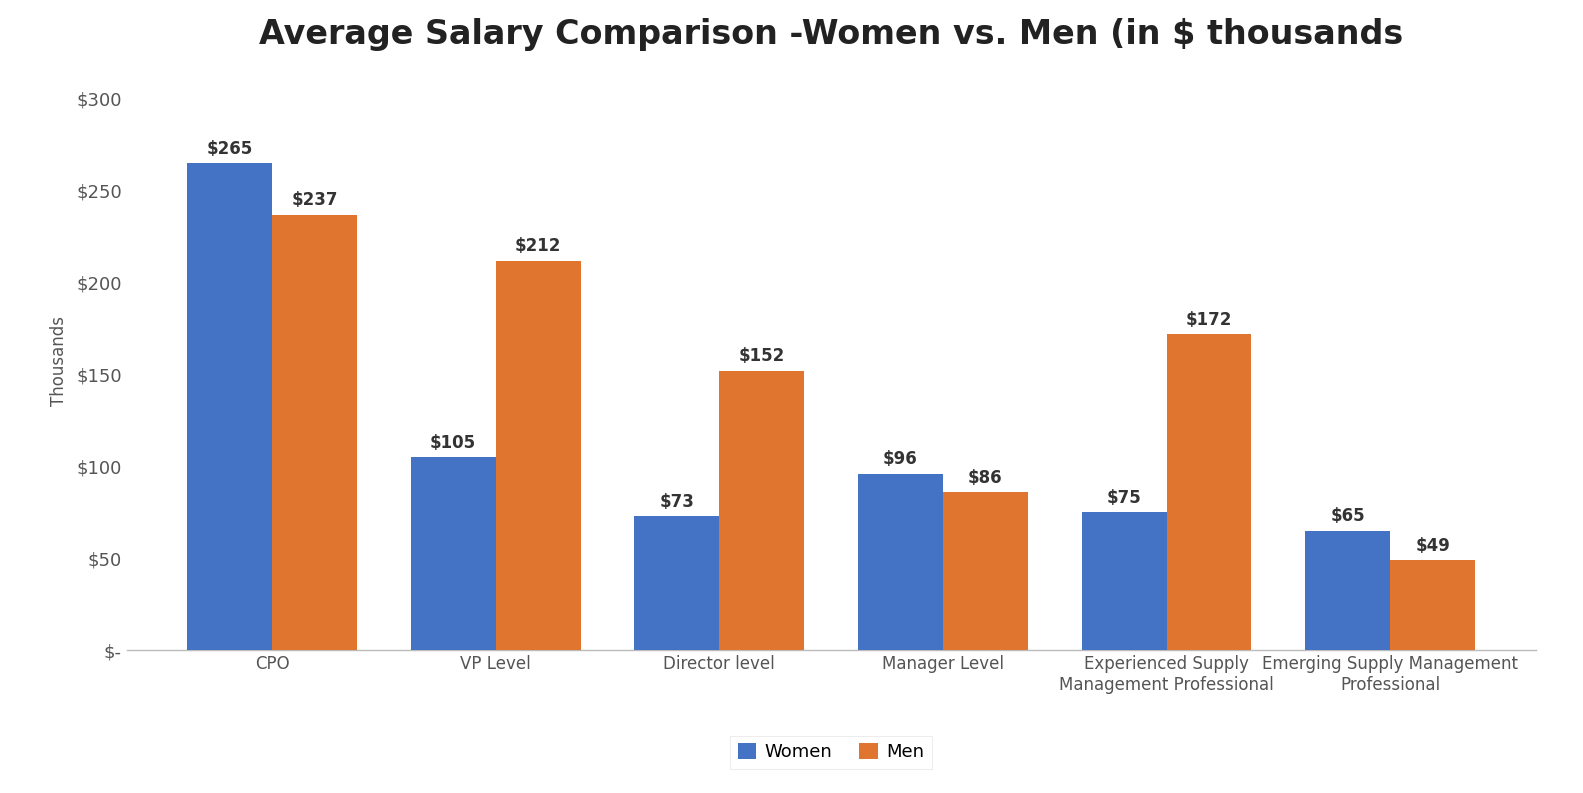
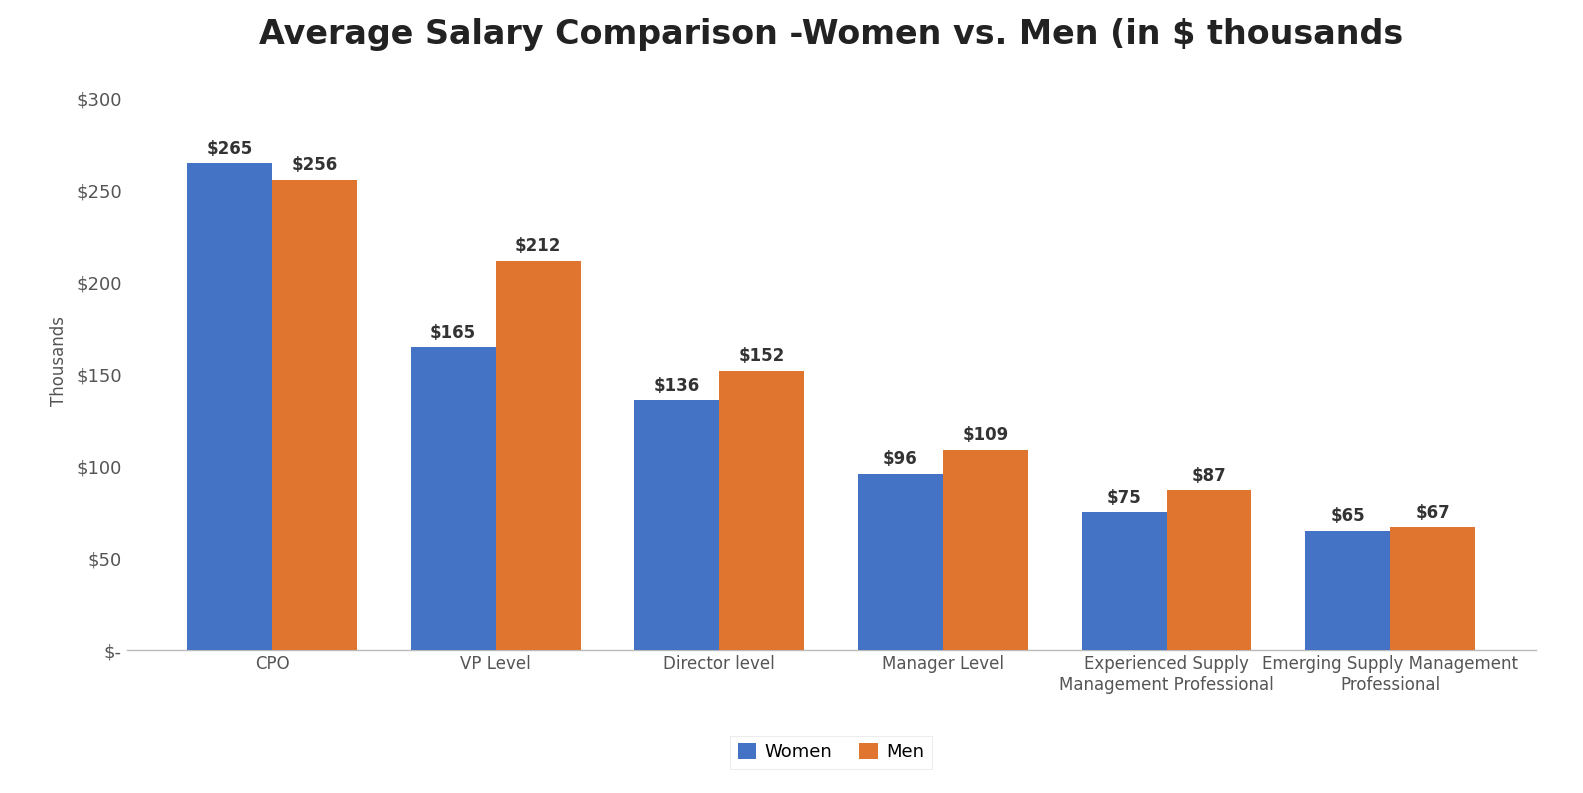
Men/CPO: $237 -> $256
Women/VP Level: $105 -> $165
Women/Director level: $73 -> $136
Men/Manager Level: $86 -> $109
Men/Experienced Supply Management Professional: $172 -> $87
Men/Emerging Supply Management Professional: $49 -> $67
